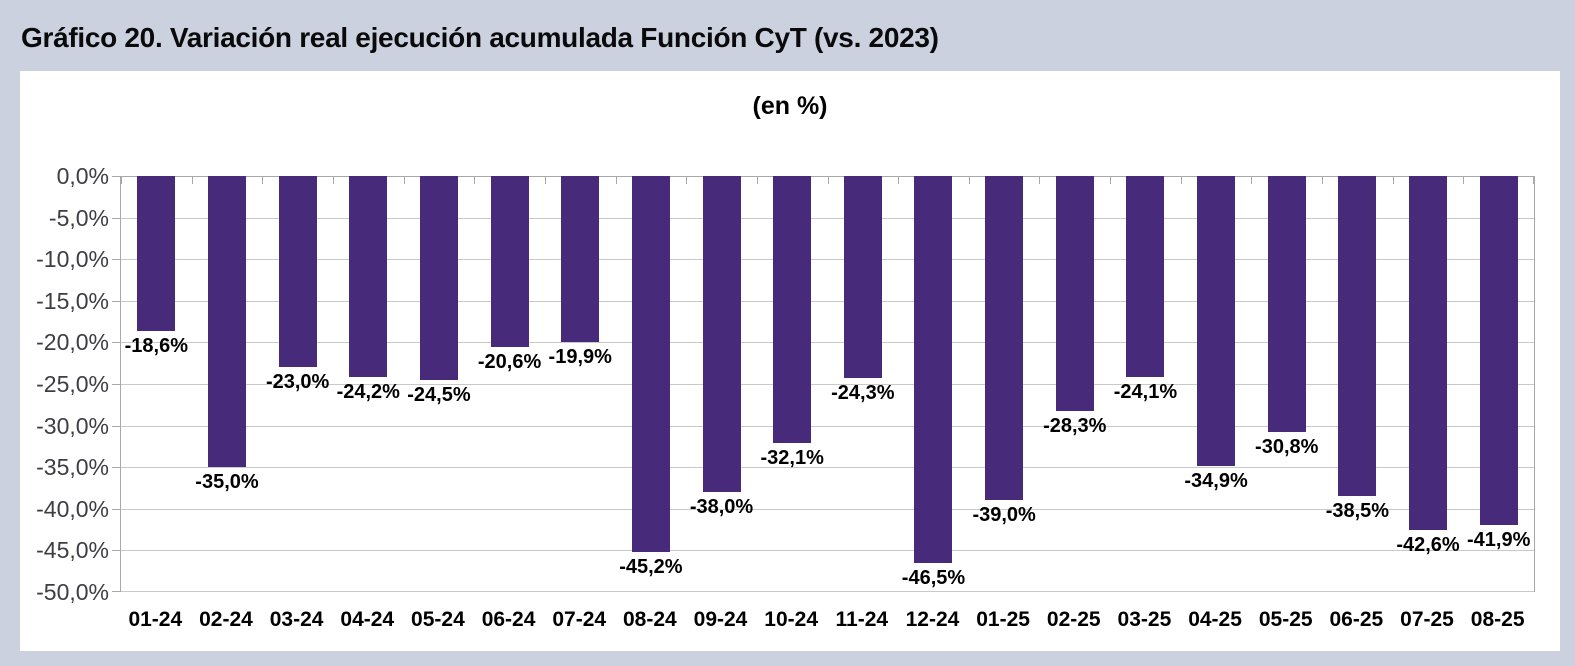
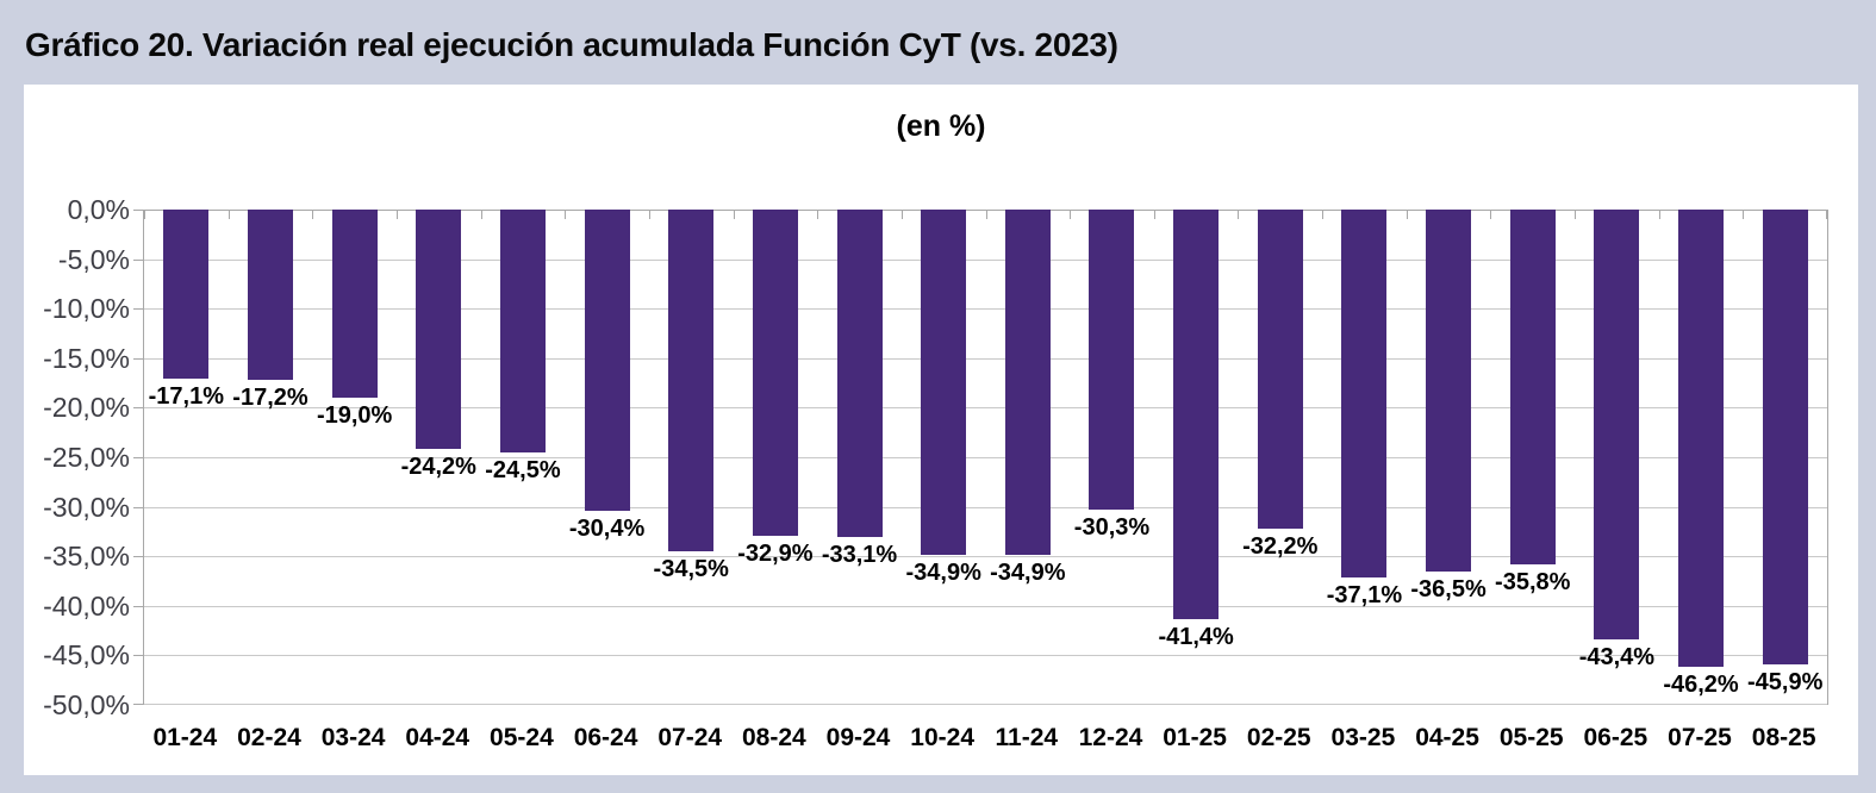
01-24: -18,6% -> -17,1%
02-24: -35,0% -> -17,2%
03-24: -23,0% -> -19,0%
06-24: -20,6% -> -30,4%
07-24: -19,9% -> -34,5%
08-24: -45,2% -> -32,9%
09-24: -38,0% -> -33,1%
10-24: -32,1% -> -34,9%
11-24: -24,3% -> -34,9%
12-24: -46,5% -> -30,3%
01-25: -39,0% -> -41,4%
02-25: -28,3% -> -32,2%
03-25: -24,1% -> -37,1%
04-25: -34,9% -> -36,5%
05-25: -30,8% -> -35,8%
06-25: -38,5% -> -43,4%
07-25: -42,6% -> -46,2%
08-25: -41,9% -> -45,9%
